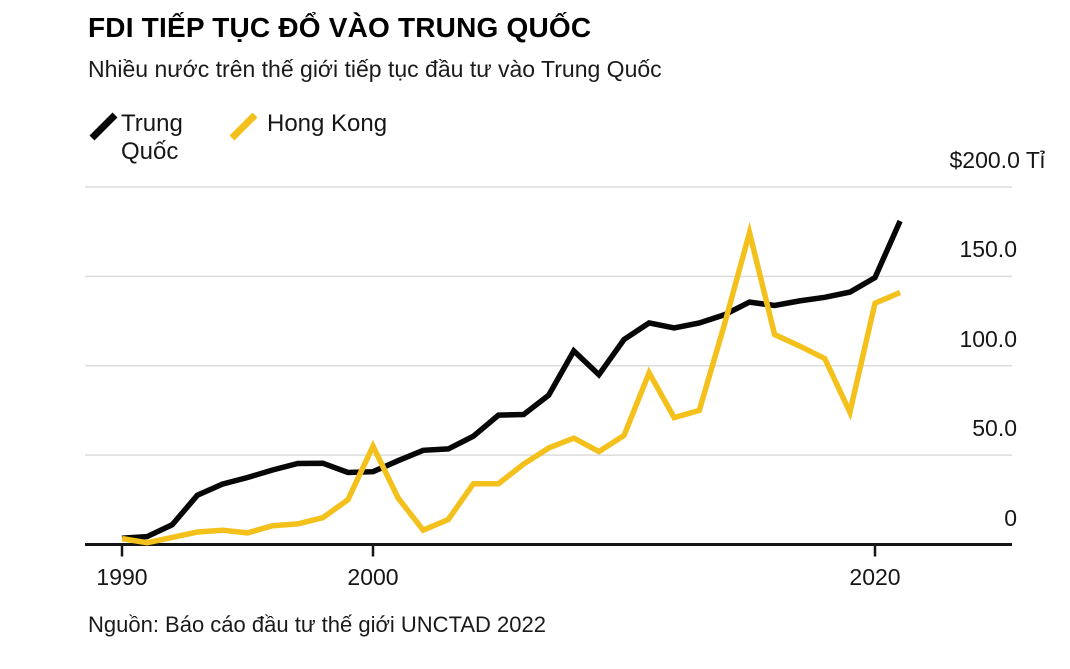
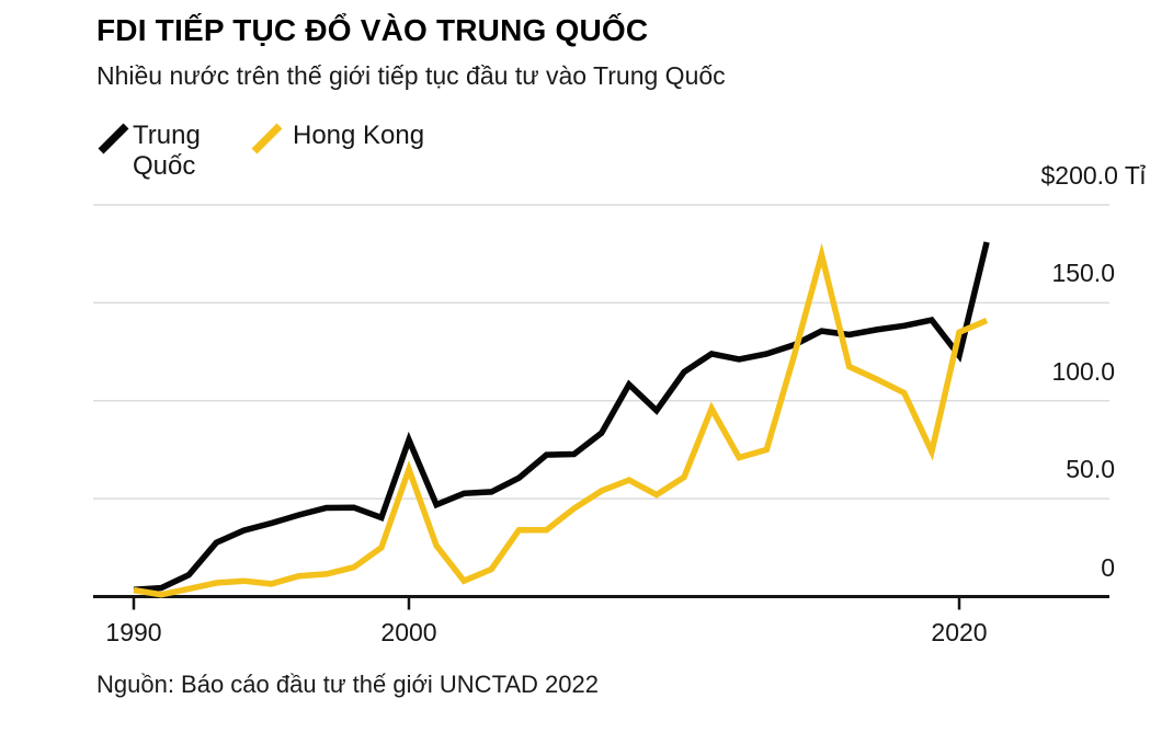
Trung Quốc/2000: 41 -> 80
Hong Kong/2000: 55 -> 65
Trung Quốc/2020: 149 -> 123
